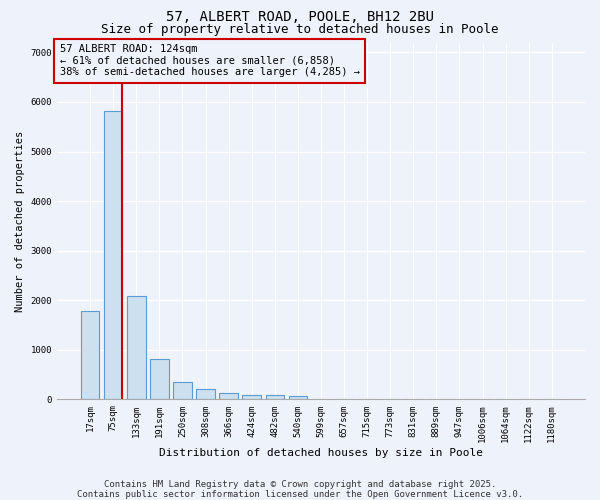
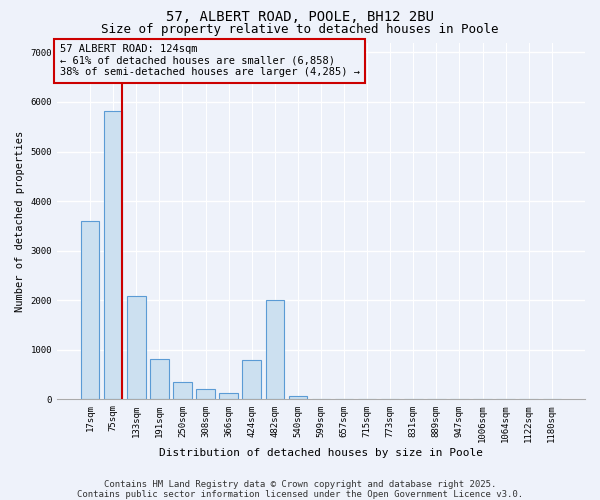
17sqm: 1780 -> 3600
424sqm: 90 -> 800
482sqm: 90 -> 2000
